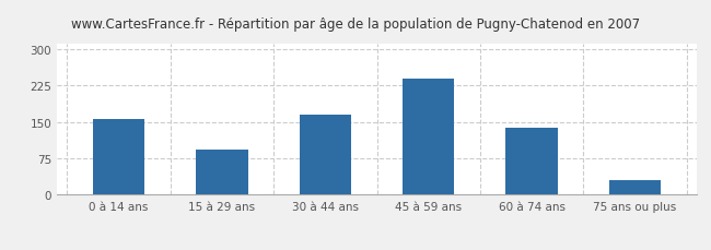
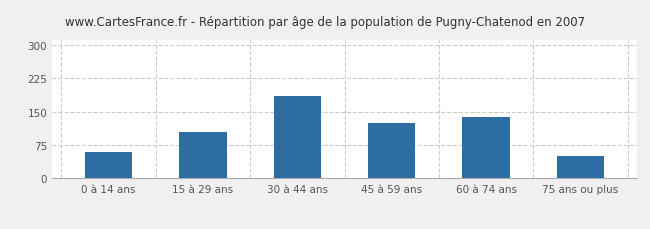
0 à 14 ans: 155 -> 60
15 à 29 ans: 93 -> 105
30 à 44 ans: 165 -> 185
45 à 59 ans: 238 -> 125
75 ans ou plus: 30 -> 50
